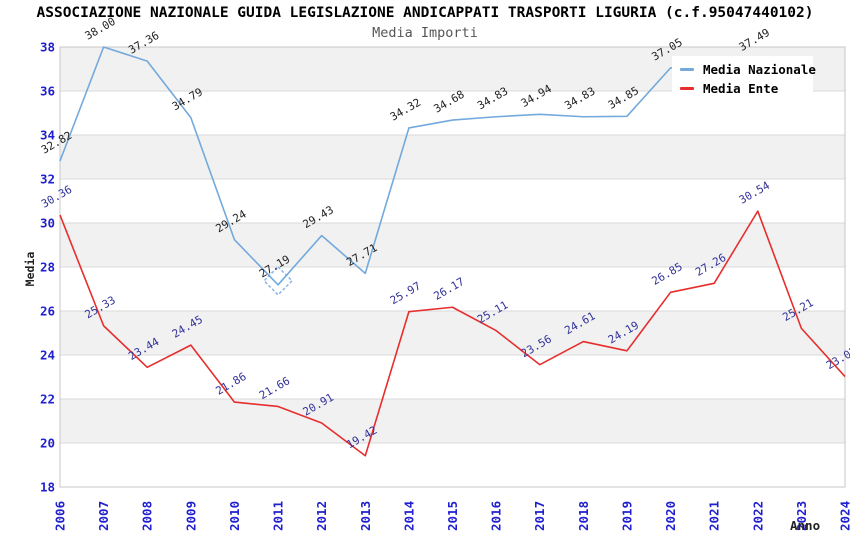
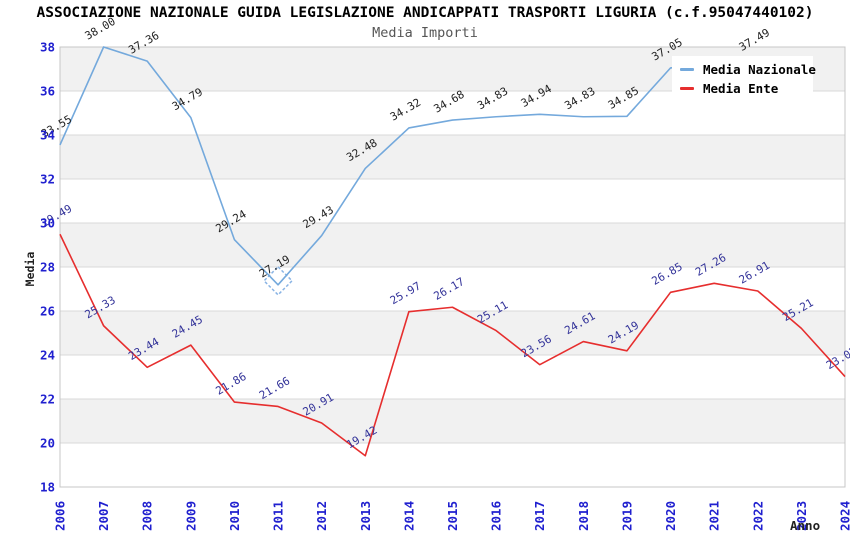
Media Nazionale/2006: 32.82 -> 33.55
Media Ente/2006: 30.36 -> 29.49
Media Nazionale/2013: 27.71 -> 32.48
Media Ente/2022: 30.54 -> 26.91
